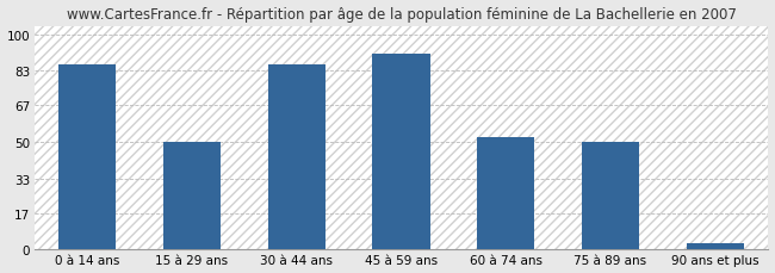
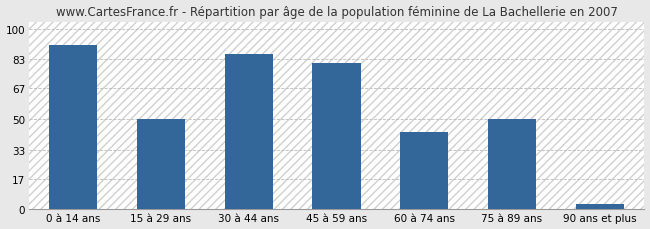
0 à 14 ans: 86 -> 91
45 à 59 ans: 91 -> 81
60 à 74 ans: 52 -> 43
